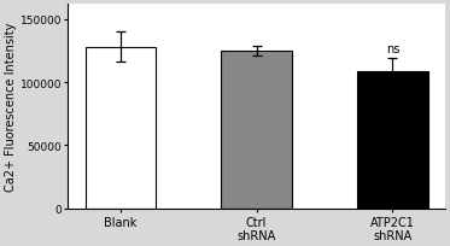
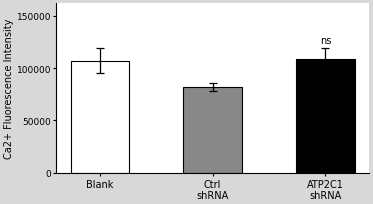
Blank: 128000 -> 107000
Ctrl shRNA: 125000 -> 82000
